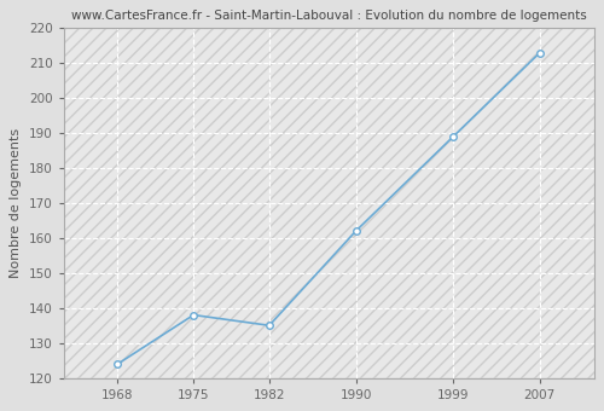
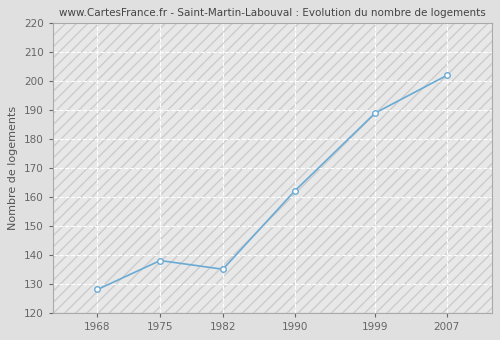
1968: 124 -> 128
2007: 213 -> 202
